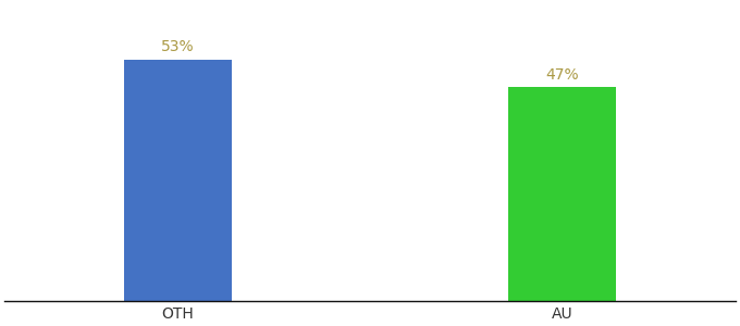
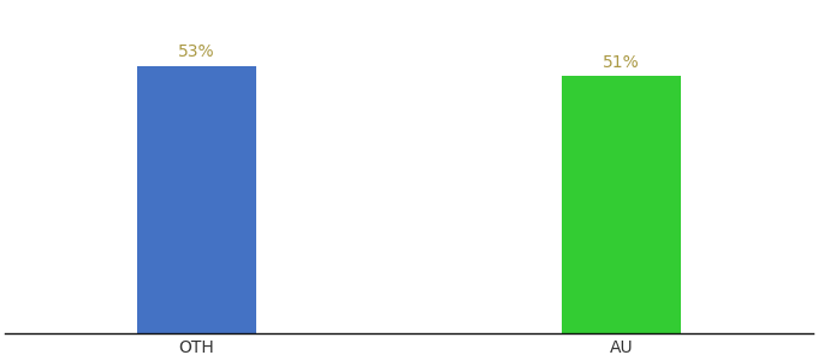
AU: 47% -> 51%
